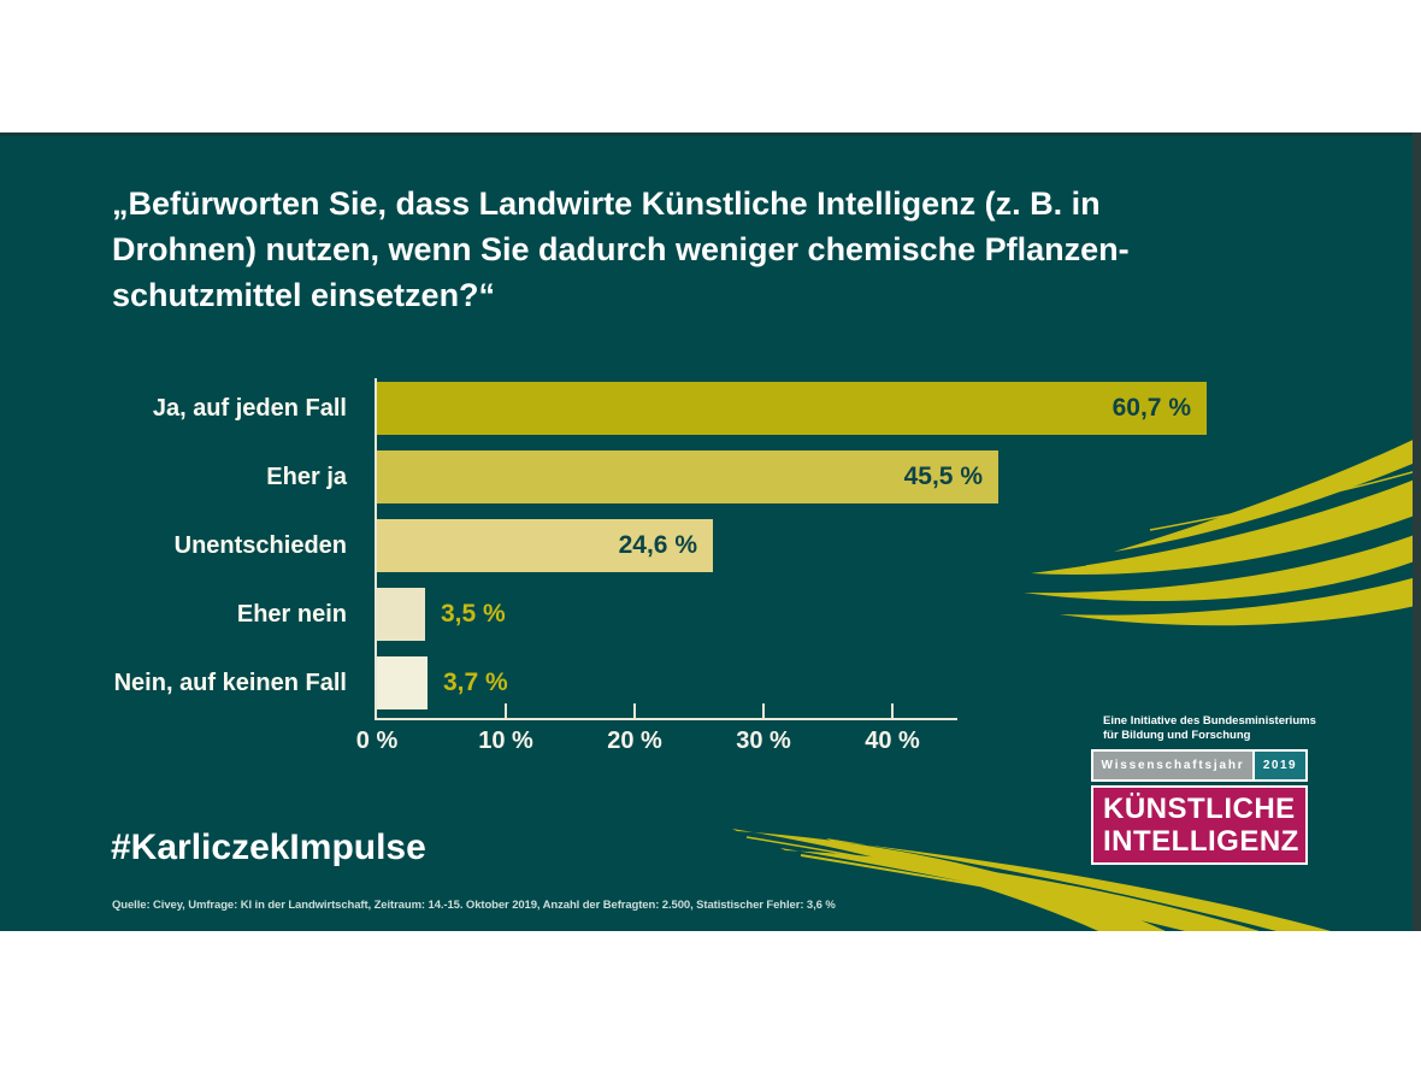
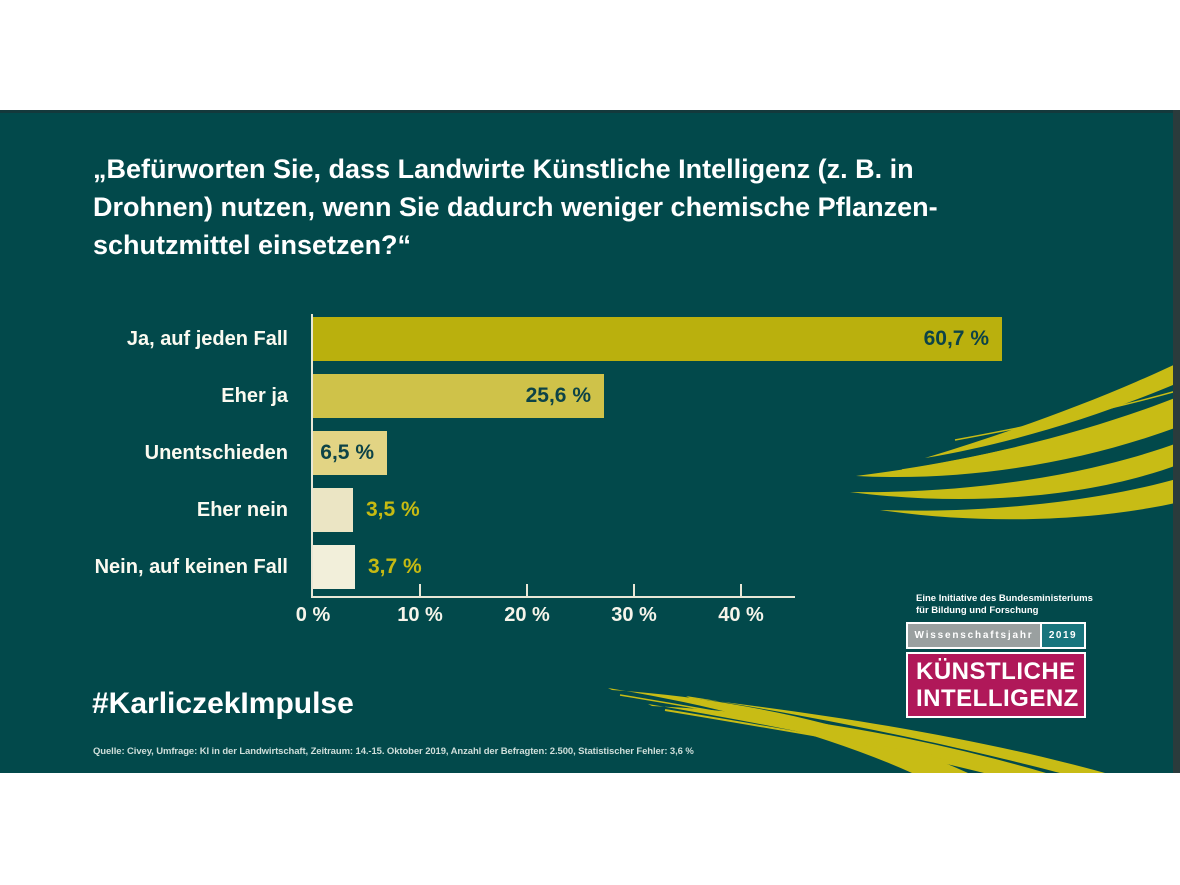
Eher ja: 45,5 -> 25,6
Unentschieden: 24,6 -> 6,5
